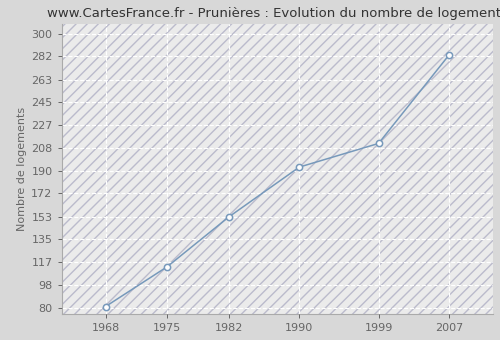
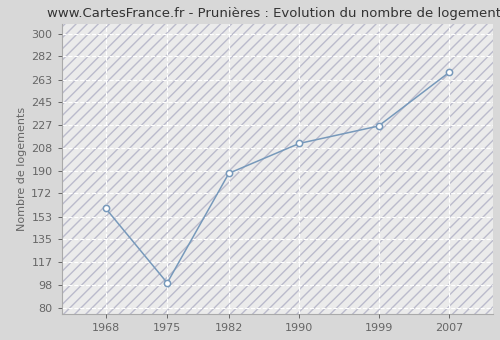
1968: 81 -> 160
1975: 113 -> 100
1982: 153 -> 188
1990: 193 -> 212
1999: 212 -> 226
2007: 283 -> 269
